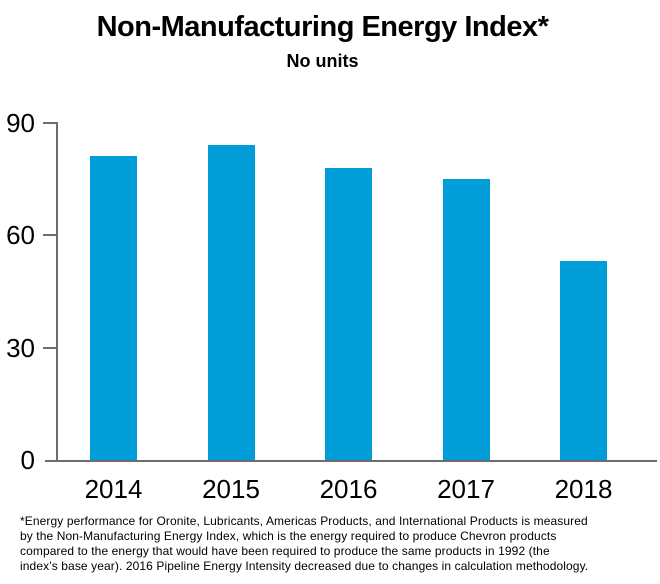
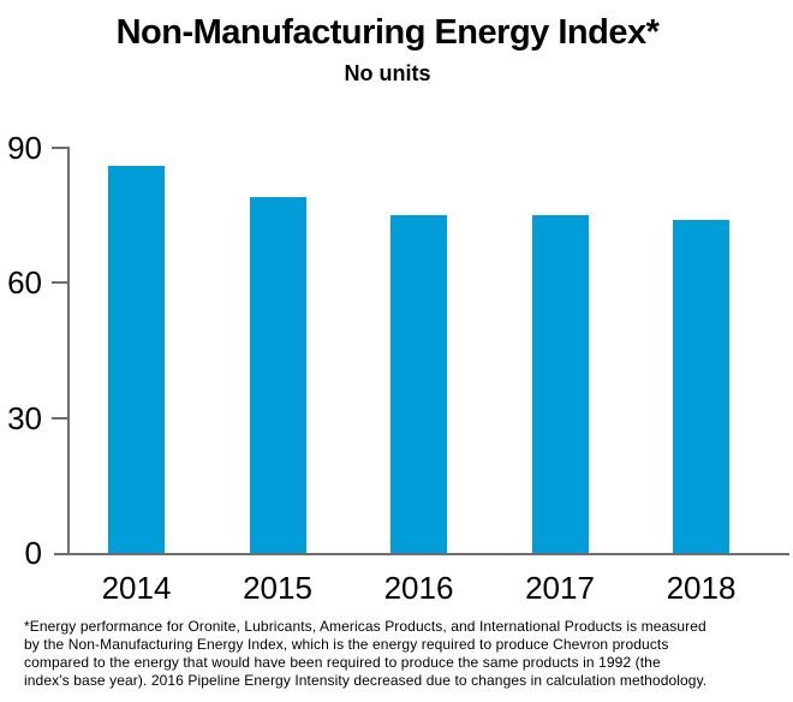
2014: 81 -> 86
2015: 84 -> 79
2016: 78 -> 75
2018: 53 -> 74
